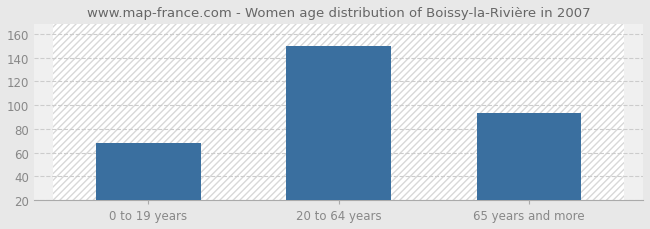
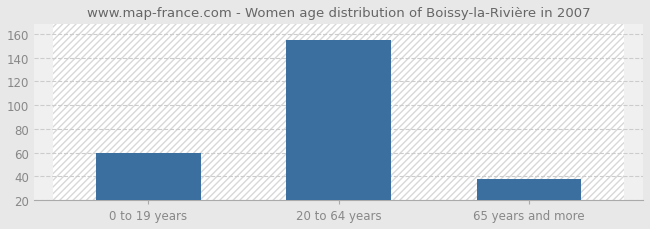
0 to 19 years: 68 -> 60
20 to 64 years: 150 -> 155
65 years and more: 93 -> 38
